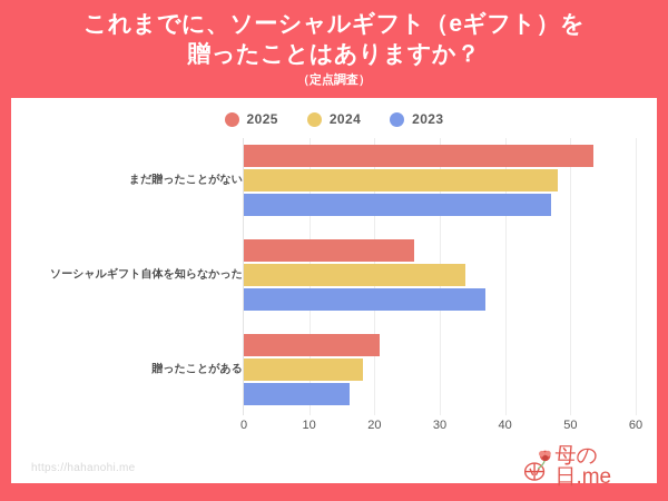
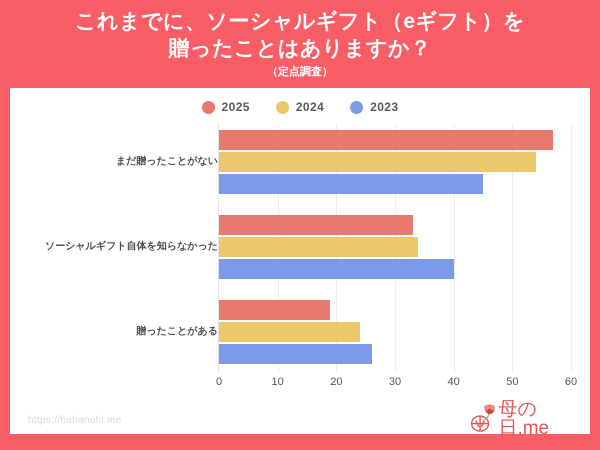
2025/まだ贈ったことがない: 54 -> 57
2024/まだ贈ったことがない: 48 -> 54
2023/まだ贈ったことがない: 47 -> 45
2025/ソーシャルギフト自体を知らなかった: 26 -> 33
2023/ソーシャルギフト自体を知らなかった: 37 -> 40
2025/贈ったことがある: 21 -> 19
2024/贈ったことがある: 18 -> 24
2023/贈ったことがある: 16 -> 26
